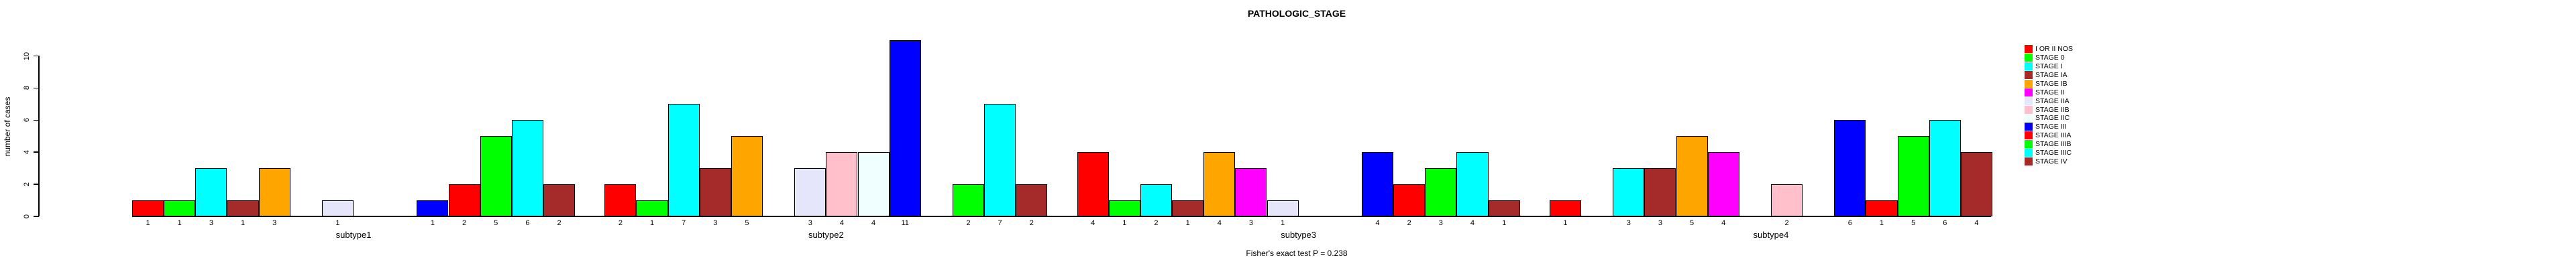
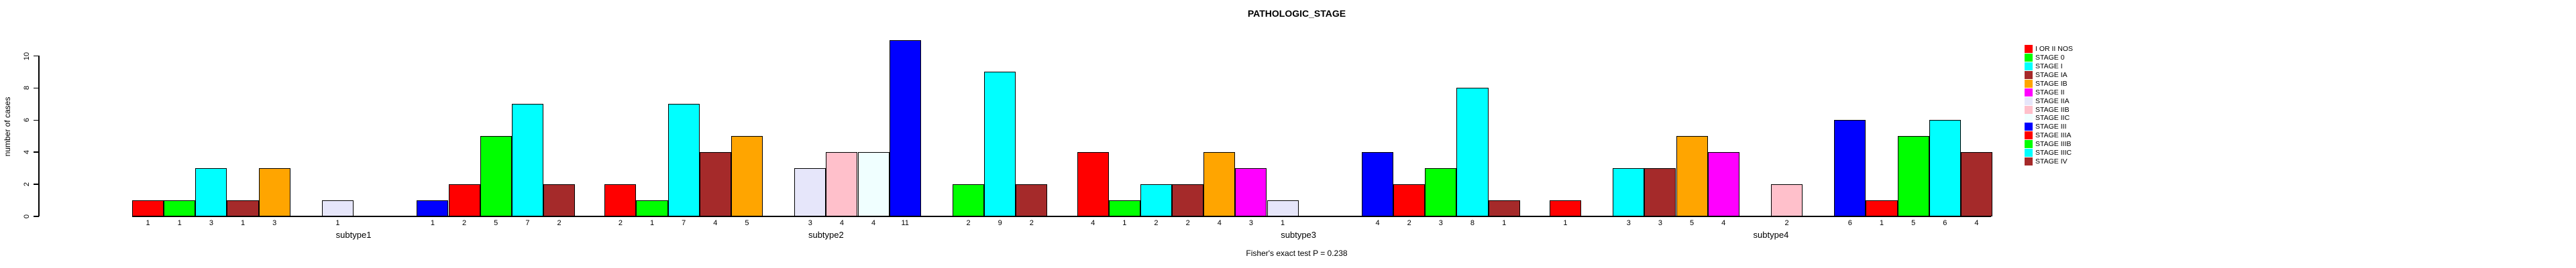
STAGE IIIC/subtype1: 6 -> 7
STAGE IA/subtype2: 3 -> 4
STAGE IIIC/subtype2: 7 -> 9
STAGE IA/subtype3: 1 -> 2
STAGE IIIC/subtype3: 4 -> 8
